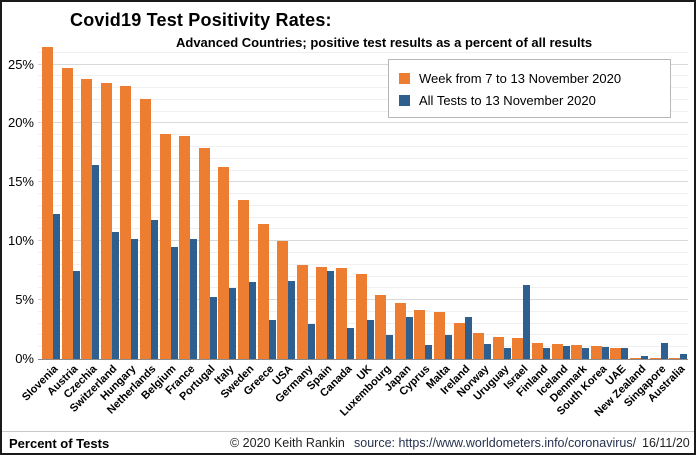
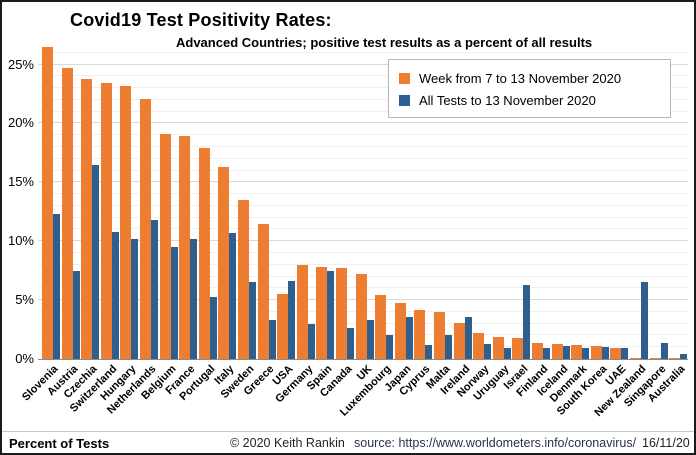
All Tests to 13 November 2020/Italy: 6.0% -> 10.7%
Week from 7 to 13 November 2020/USA: 10.0% -> 5.5%
All Tests to 13 November 2020/New Zealand: 0.3% -> 6.5%
